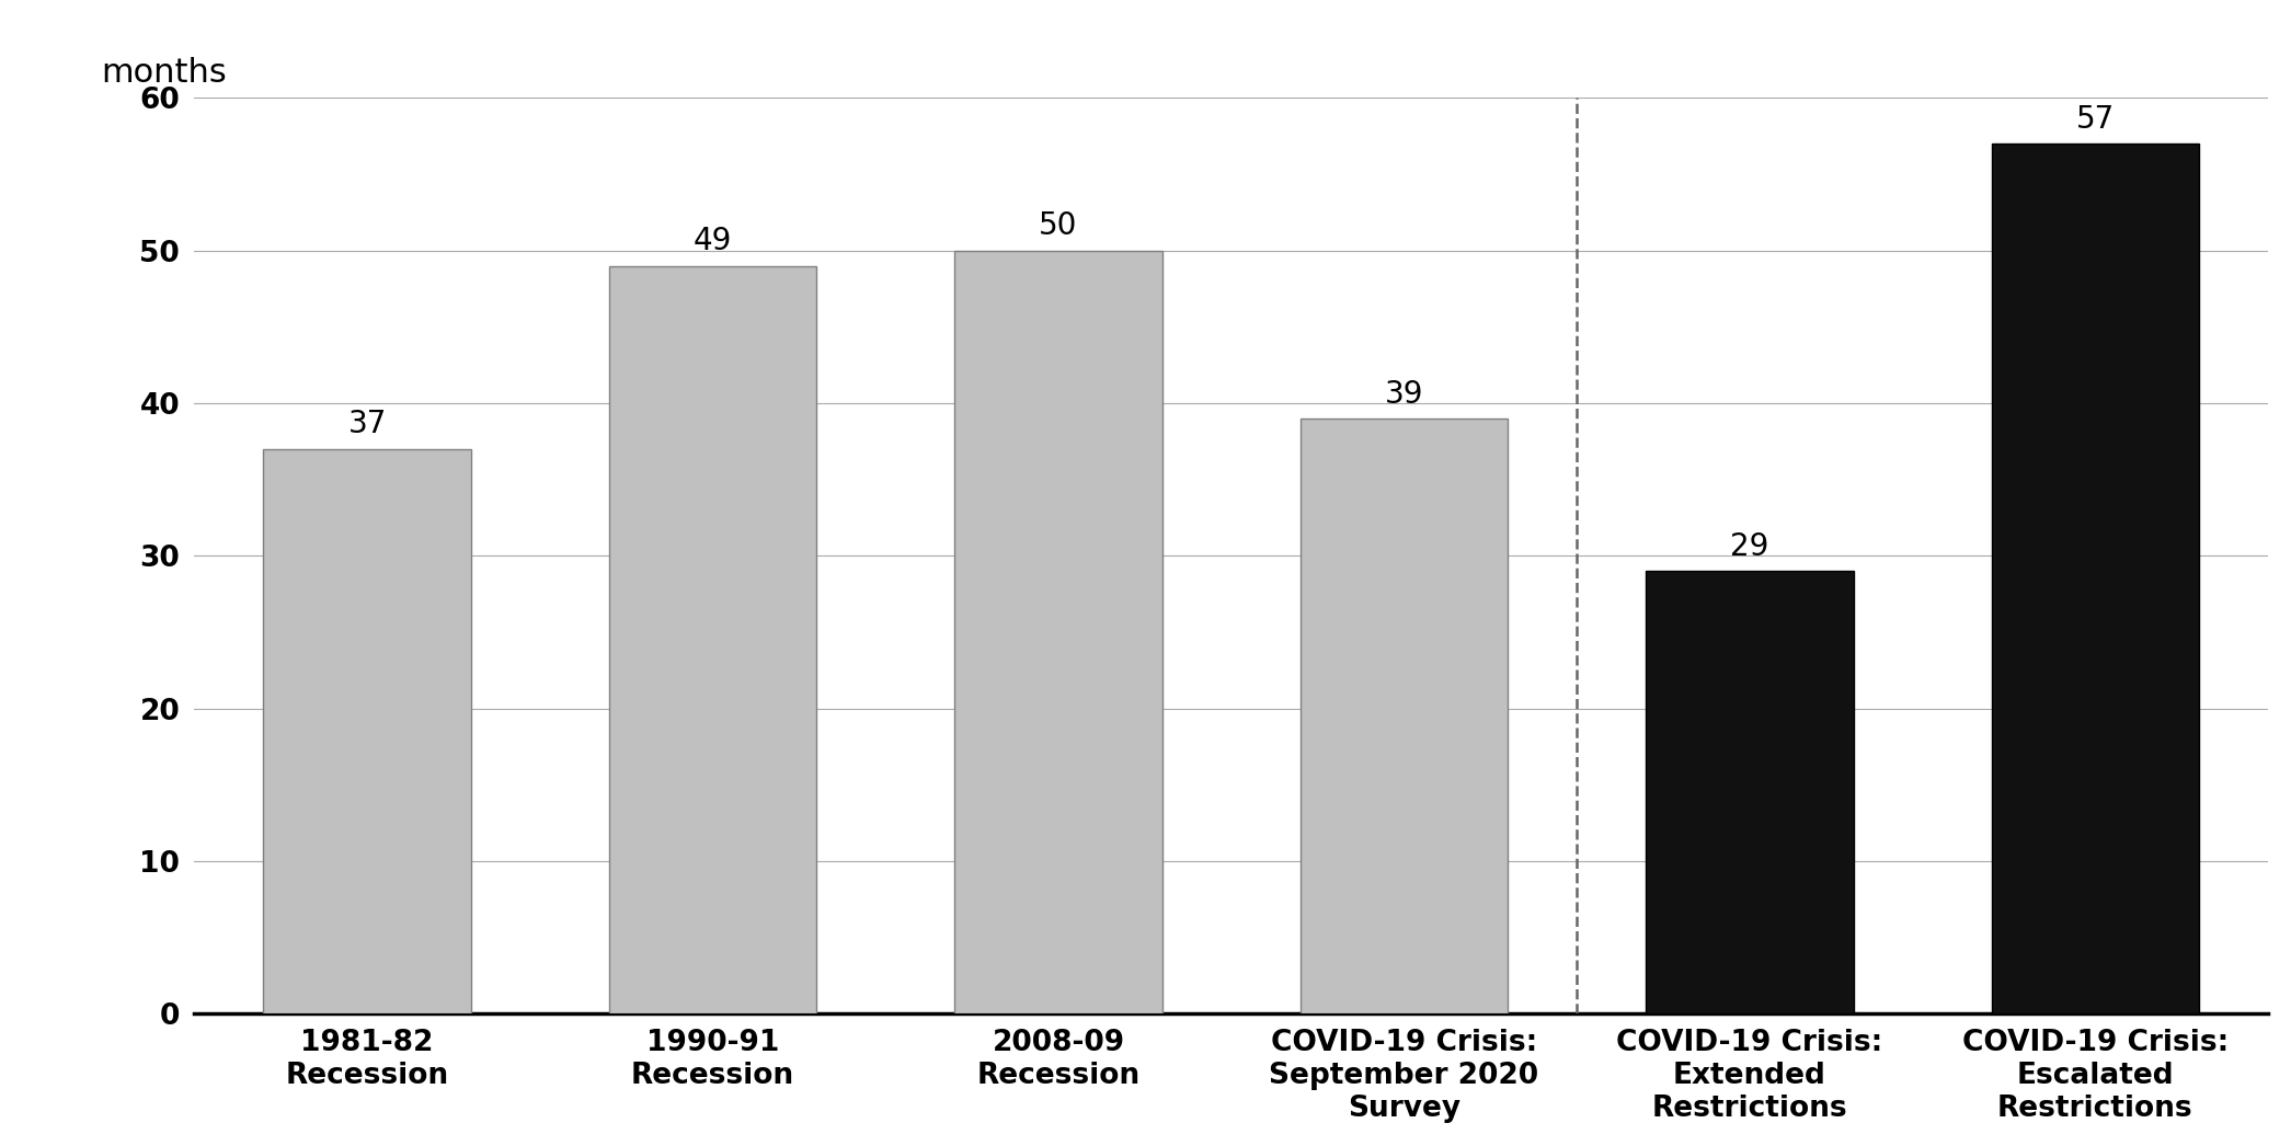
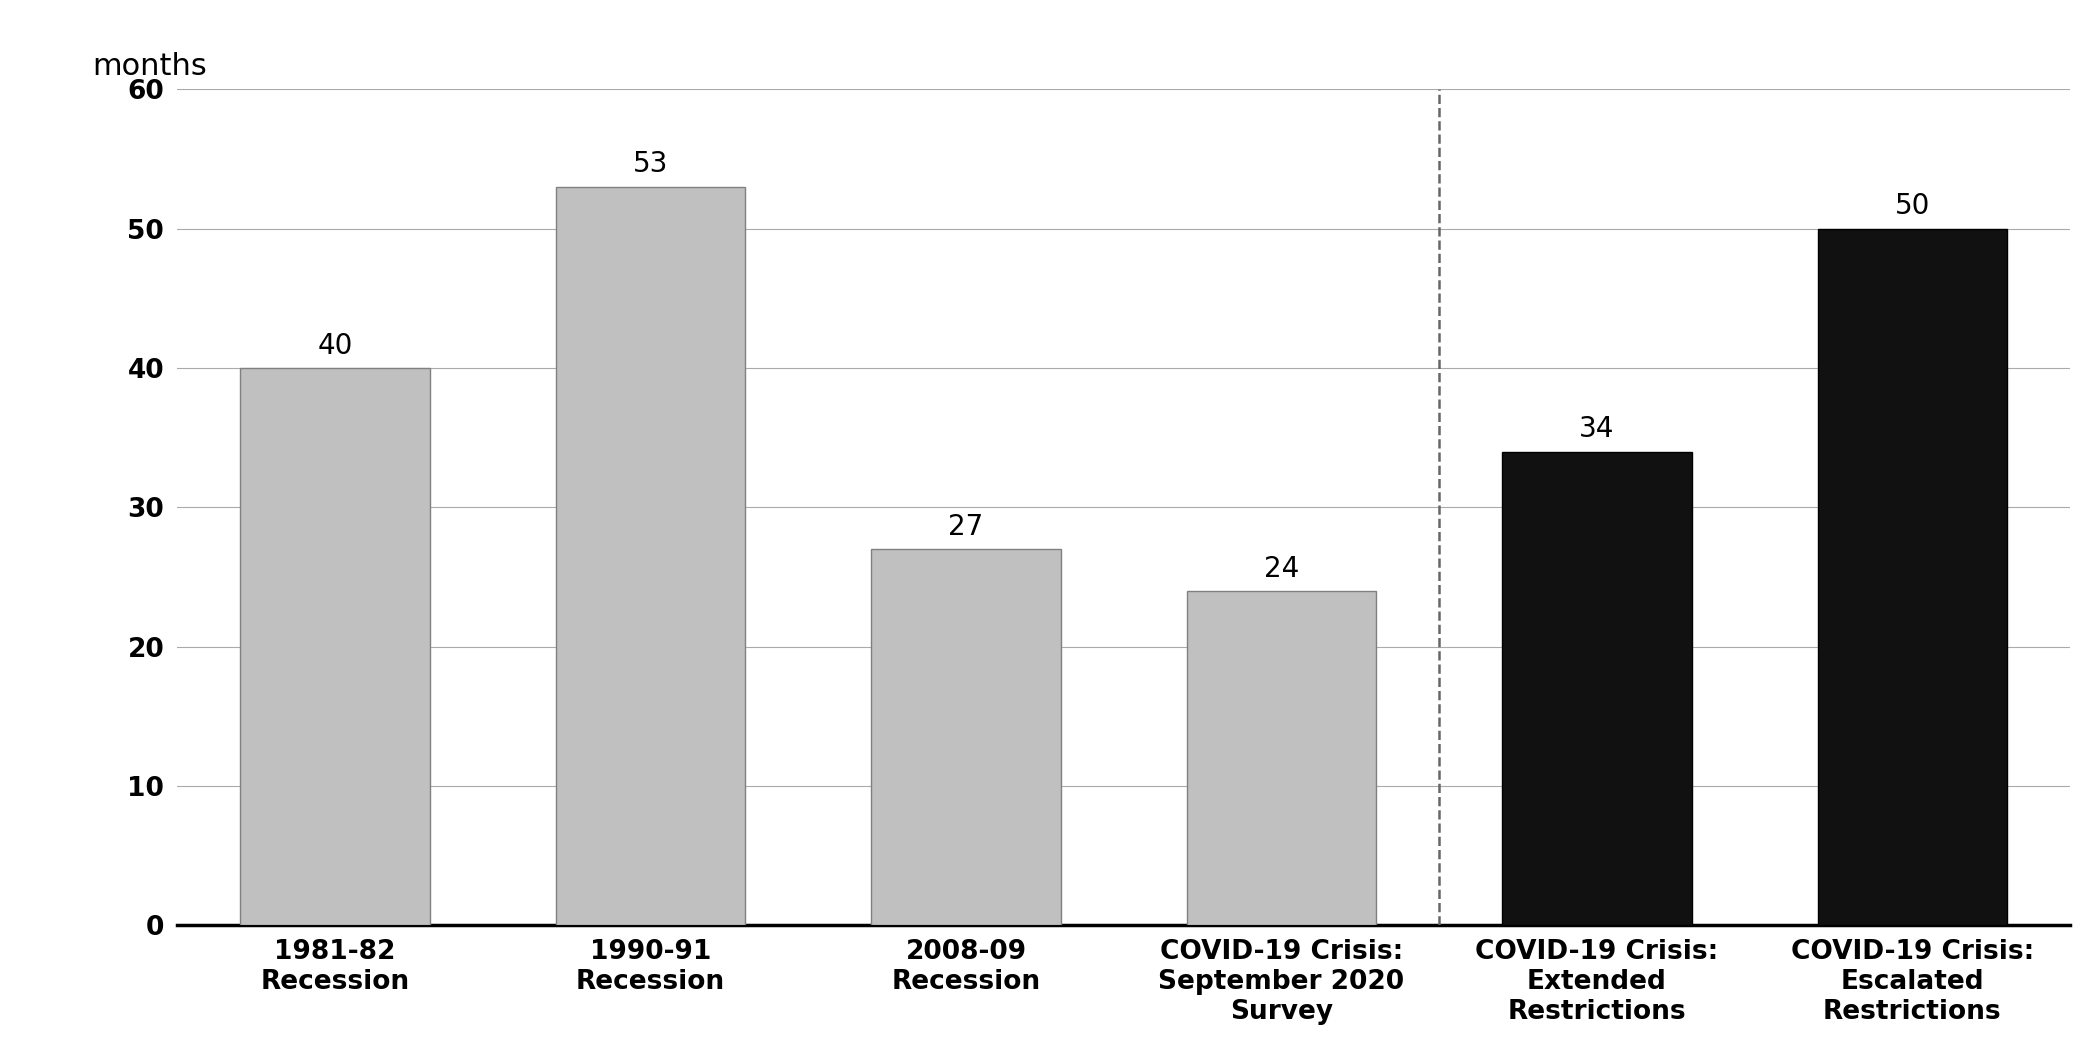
1981-82 Recession: 37 -> 40
1990-91 Recession: 49 -> 53
2008-09 Recession: 50 -> 27
COVID-19 Crisis: September 2020 Survey: 39 -> 24
COVID-19 Crisis: Extended Restrictions: 29 -> 34
COVID-19 Crisis: Escalated Restrictions: 57 -> 50
